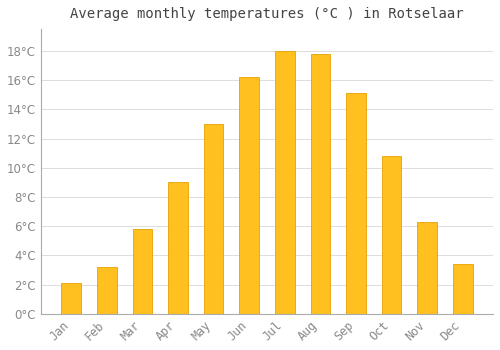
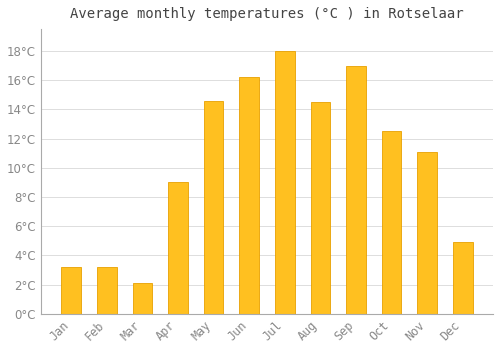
Jan: 2.1°C -> 3.2°C
Mar: 5.8°C -> 2.1°C
May: 13.0°C -> 14.6°C
Aug: 17.8°C -> 14.5°C
Sep: 15.1°C -> 17.0°C
Oct: 10.8°C -> 12.5°C
Nov: 6.3°C -> 11.1°C
Dec: 3.4°C -> 4.9°C
